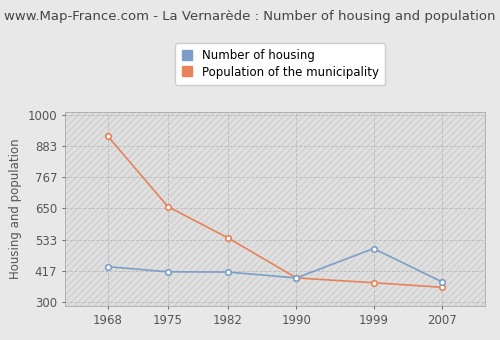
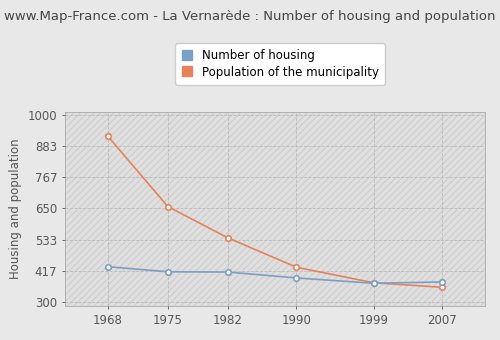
Population of the municipality/1990: 390 -> 430
Number of housing/1999: 500 -> 370
